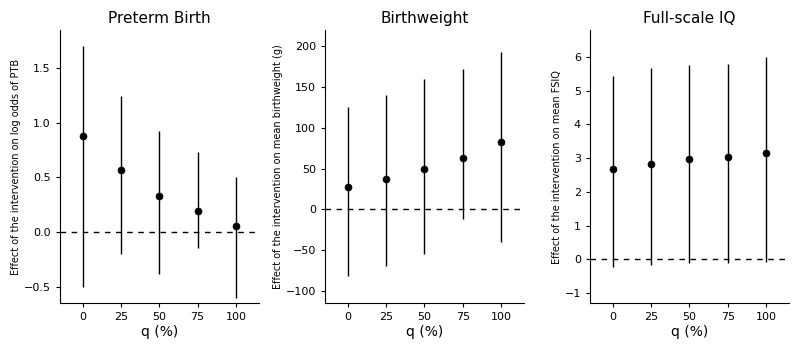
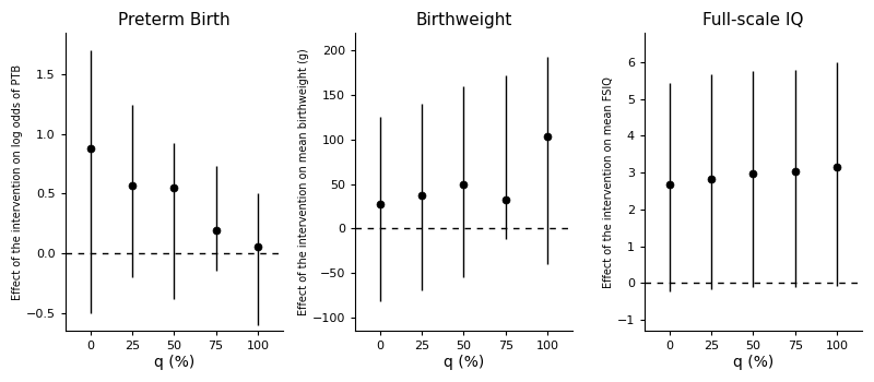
Preterm Birth/50: 0.33 -> 0.55
Birthweight/75: 63 -> 32
Birthweight/100: 83 -> 104
